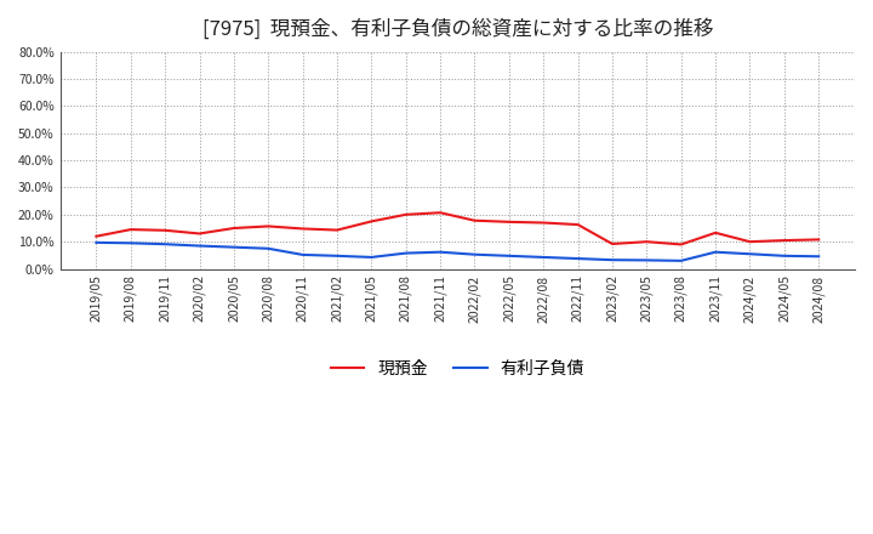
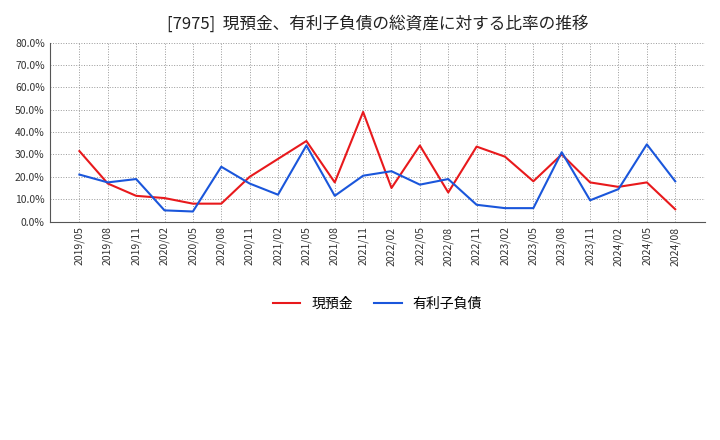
現預金/2019/05: 12.0% -> 31.5%
有利子負債/2019/05: 9.7% -> 21.0%
現預金/2019/08: 14.5% -> 17.0%
有利子負債/2019/08: 9.5% -> 17.5%
現預金/2019/11: 14.2% -> 11.5%
有利子負債/2019/11: 9.1% -> 19.0%
現預金/2020/02: 13.0% -> 10.5%
有利子負債/2020/02: 8.5% -> 5.0%
現預金/2020/05: 15.0% -> 8.0%
有利子負債/2020/05: 8.0% -> 4.5%
現預金/2020/08: 15.7% -> 8.0%
有利子負債/2020/08: 7.5% -> 24.5%
現預金/2020/11: 14.8% -> 20.0%
有利子負債/2020/11: 5.2% -> 17.0%
現預金/2021/02: 14.3% -> 28.0%
有利子負債/2021/02: 4.8% -> 12.0%
現預金/2021/05: 17.5% -> 36.0%
有利子負債/2021/05: 4.3% -> 34.0%
現預金/2021/08: 20.0% -> 17.5%
有利子負債/2021/08: 5.8% -> 11.5%
現預金/2021/11: 20.7% -> 49.0%
有利子負債/2021/11: 6.2% -> 20.5%
現預金/2022/02: 17.8% -> 15.0%
有利子負債/2022/02: 5.3% -> 22.5%
現預金/2022/05: 17.3% -> 34.0%
有利子負債/2022/05: 4.8% -> 16.5%
現預金/2022/08: 17.0% -> 13.0%
有利子負債/2022/08: 4.3% -> 19.0%
現預金/2022/11: 16.3% -> 33.5%
有利子負債/2022/11: 3.8% -> 7.5%
現預金/2023/02: 9.2% -> 29.0%
有利子負債/2023/02: 3.3% -> 6.0%
現預金/2023/05: 10.0% -> 18.0%
有利子負債/2023/05: 3.2% -> 6.0%
現預金/2023/08: 9.0% -> 30.0%
有利子負債/2023/08: 3.0% -> 31.0%
現預金/2023/11: 13.3% -> 17.5%
有利子負債/2023/11: 6.2% -> 9.5%
現預金/2024/02: 10.0% -> 15.5%
有利子負債/2024/02: 5.5% -> 14.5%
現預金/2024/05: 10.5% -> 17.5%
有利子負債/2024/05: 4.8% -> 34.5%
現預金/2024/08: 10.8% -> 5.5%
有利子負債/2024/08: 4.6% -> 18.0%
